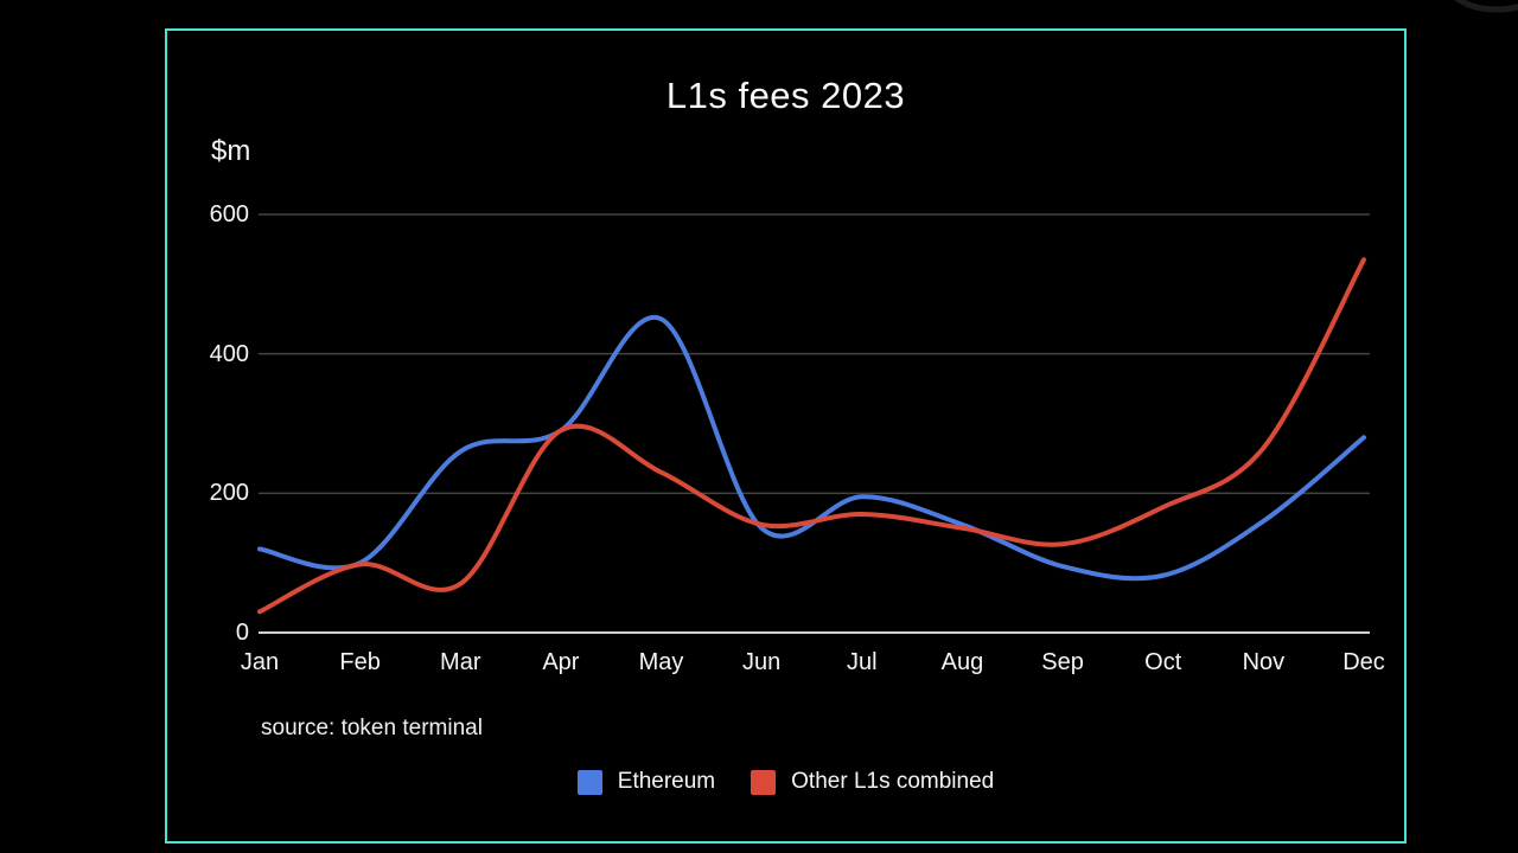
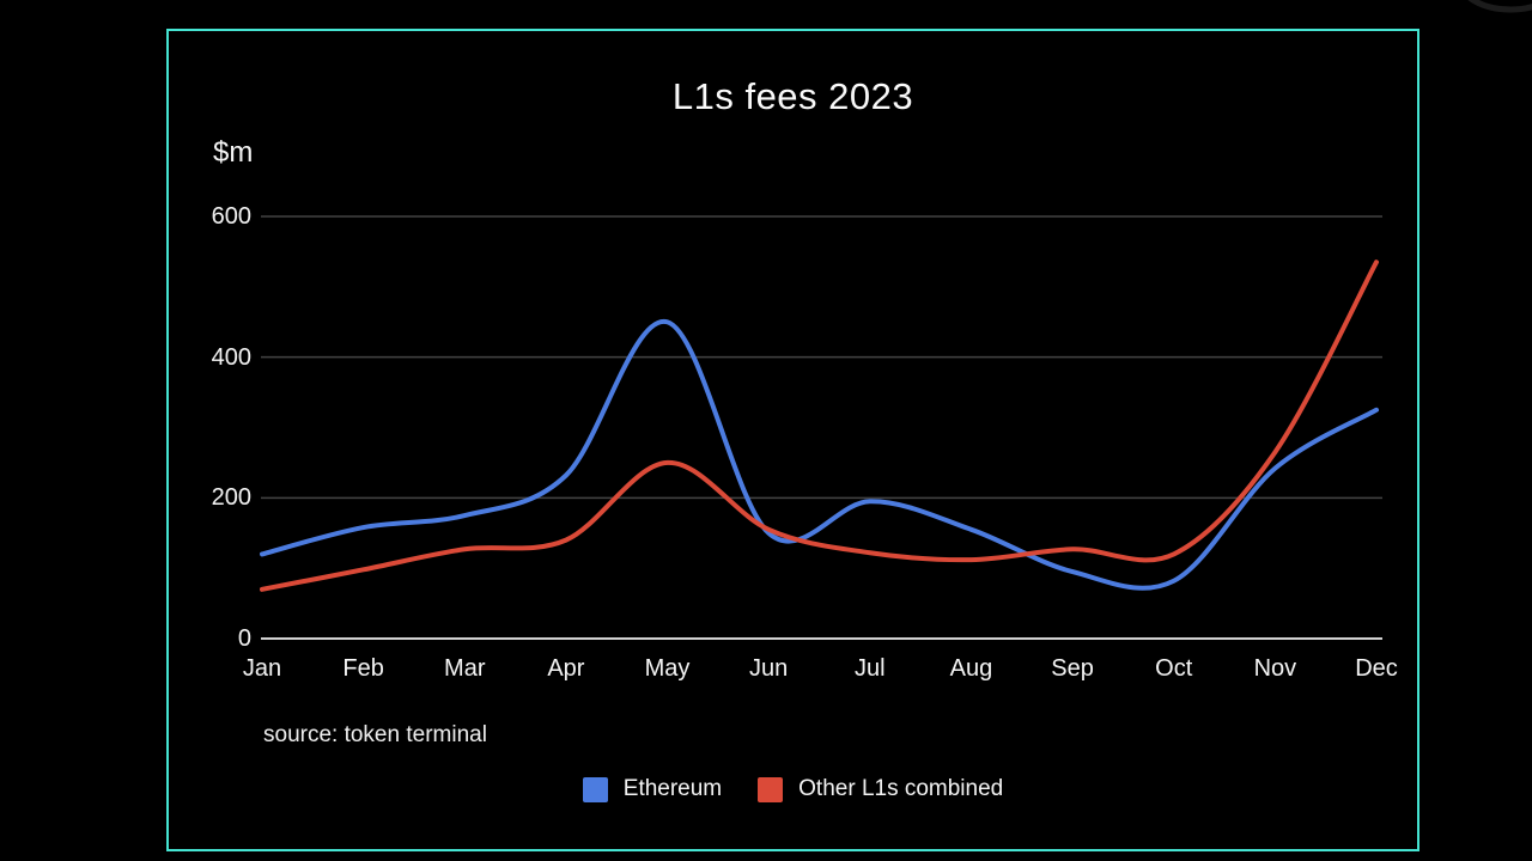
Other L1s combined/Jan: 30 -> 70
Ethereum/Feb: 100 -> 160
Ethereum/Mar: 260 -> 180
Other L1s combined/Mar: 70 -> 130
Ethereum/Apr: 290 -> 230
Other L1s combined/Apr: 290 -> 140
Other L1s combined/May: 230 -> 250
Other L1s combined/Jul: 170 -> 120
Other L1s combined/Aug: 150 -> 110
Other L1s combined/Oct: 180 -> 120
Ethereum/Nov: 160 -> 240
Ethereum/Dec: 280 -> 320
